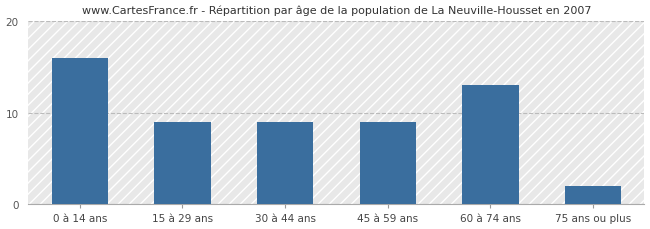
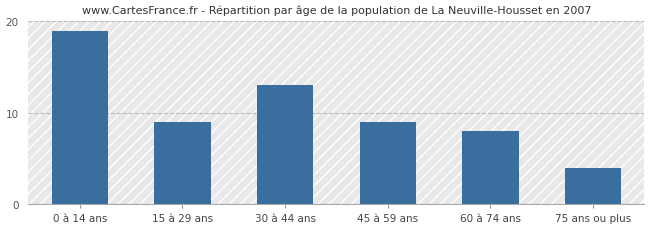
0 à 14 ans: 16 -> 19
30 à 44 ans: 9 -> 13
60 à 74 ans: 13 -> 8
75 ans ou plus: 2 -> 4
